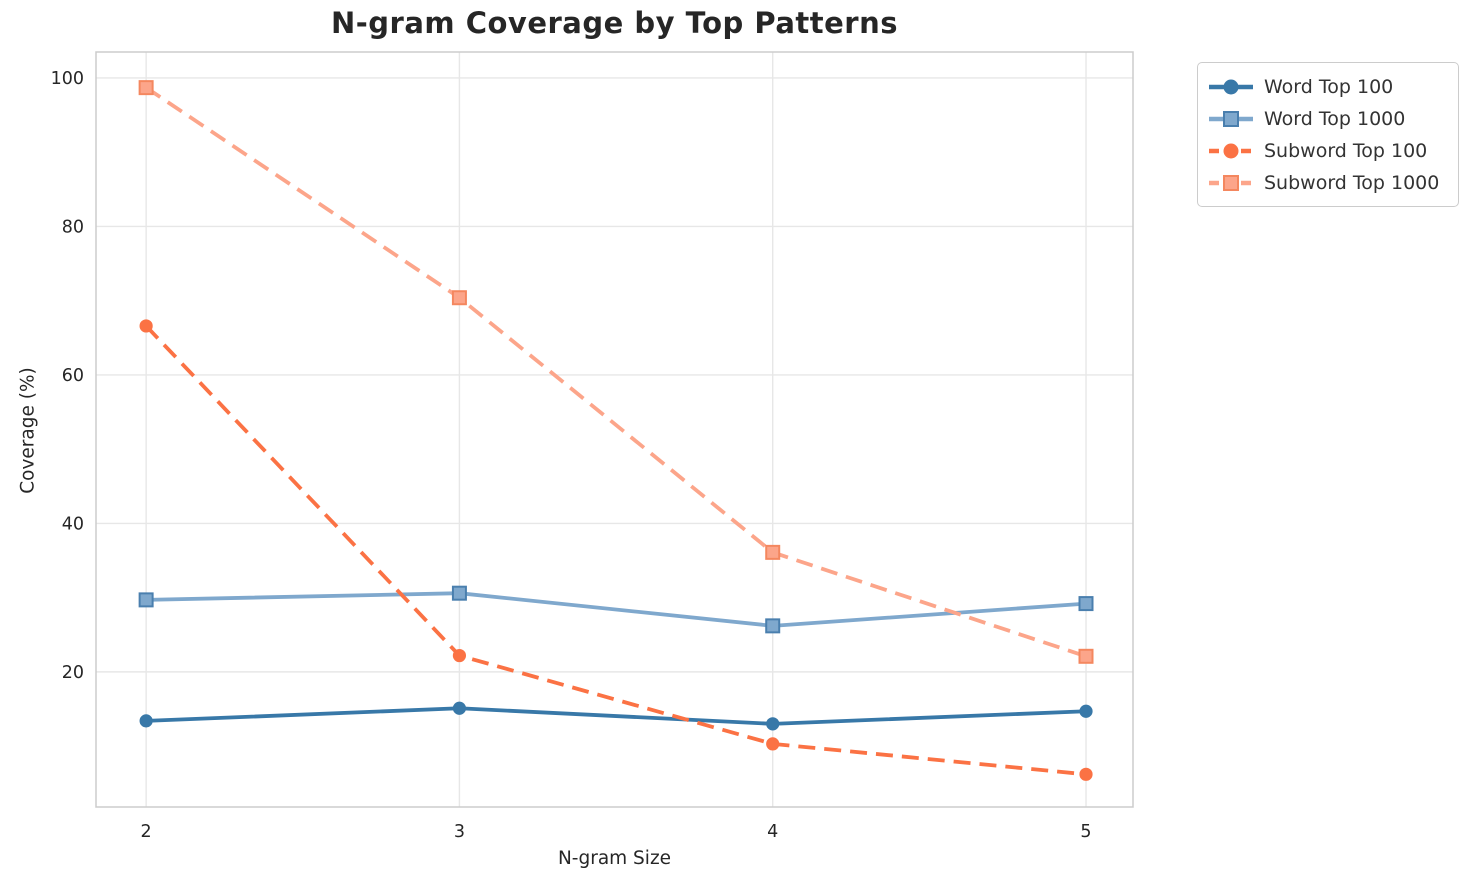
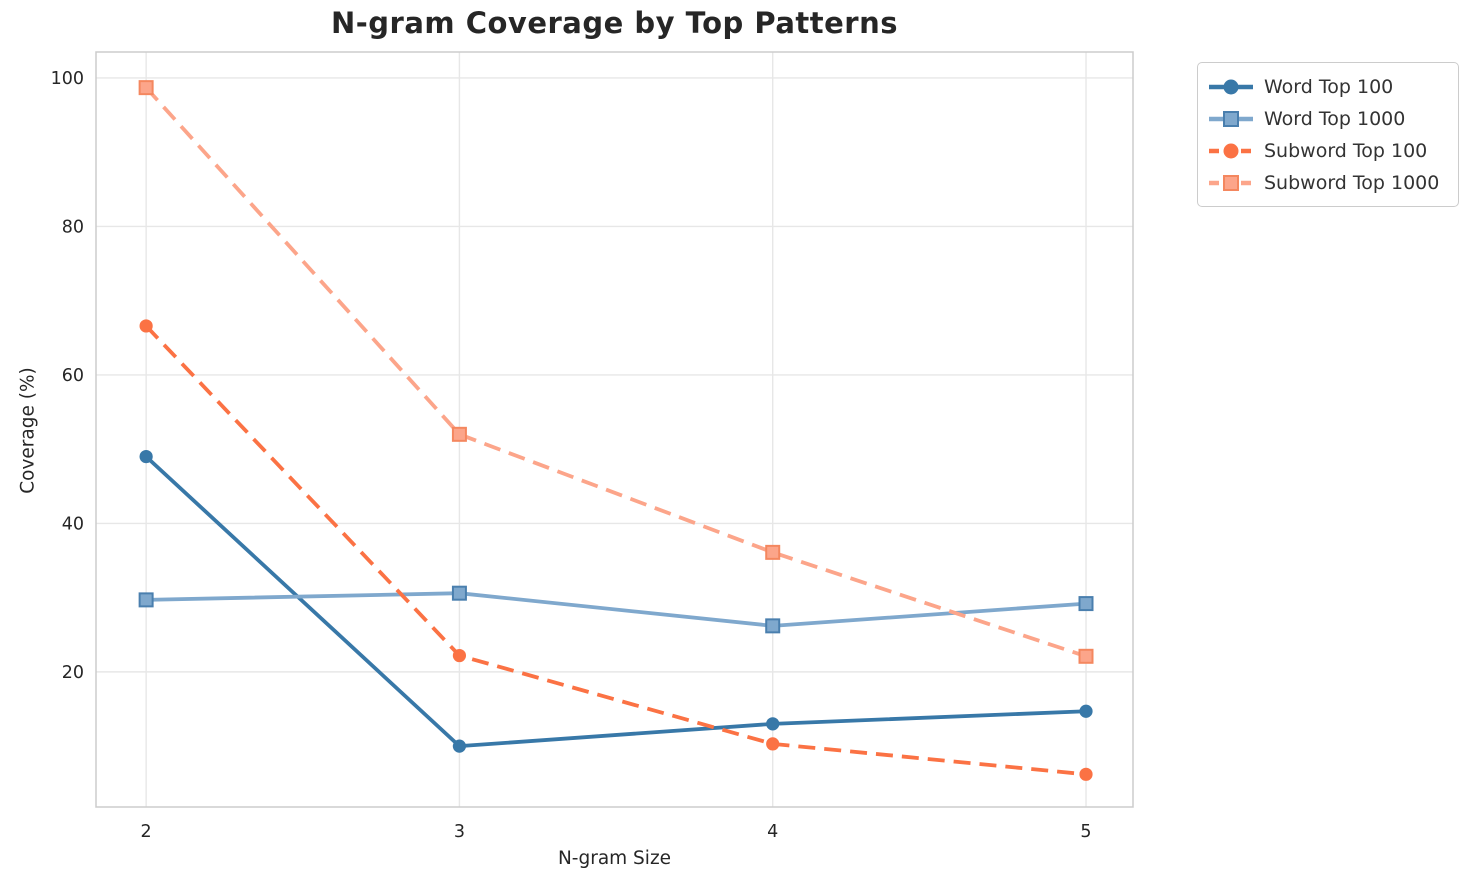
Word Top 100/2: 13 -> 49
Word Top 100/3: 15 -> 10
Subword Top 1000/3: 70 -> 52
